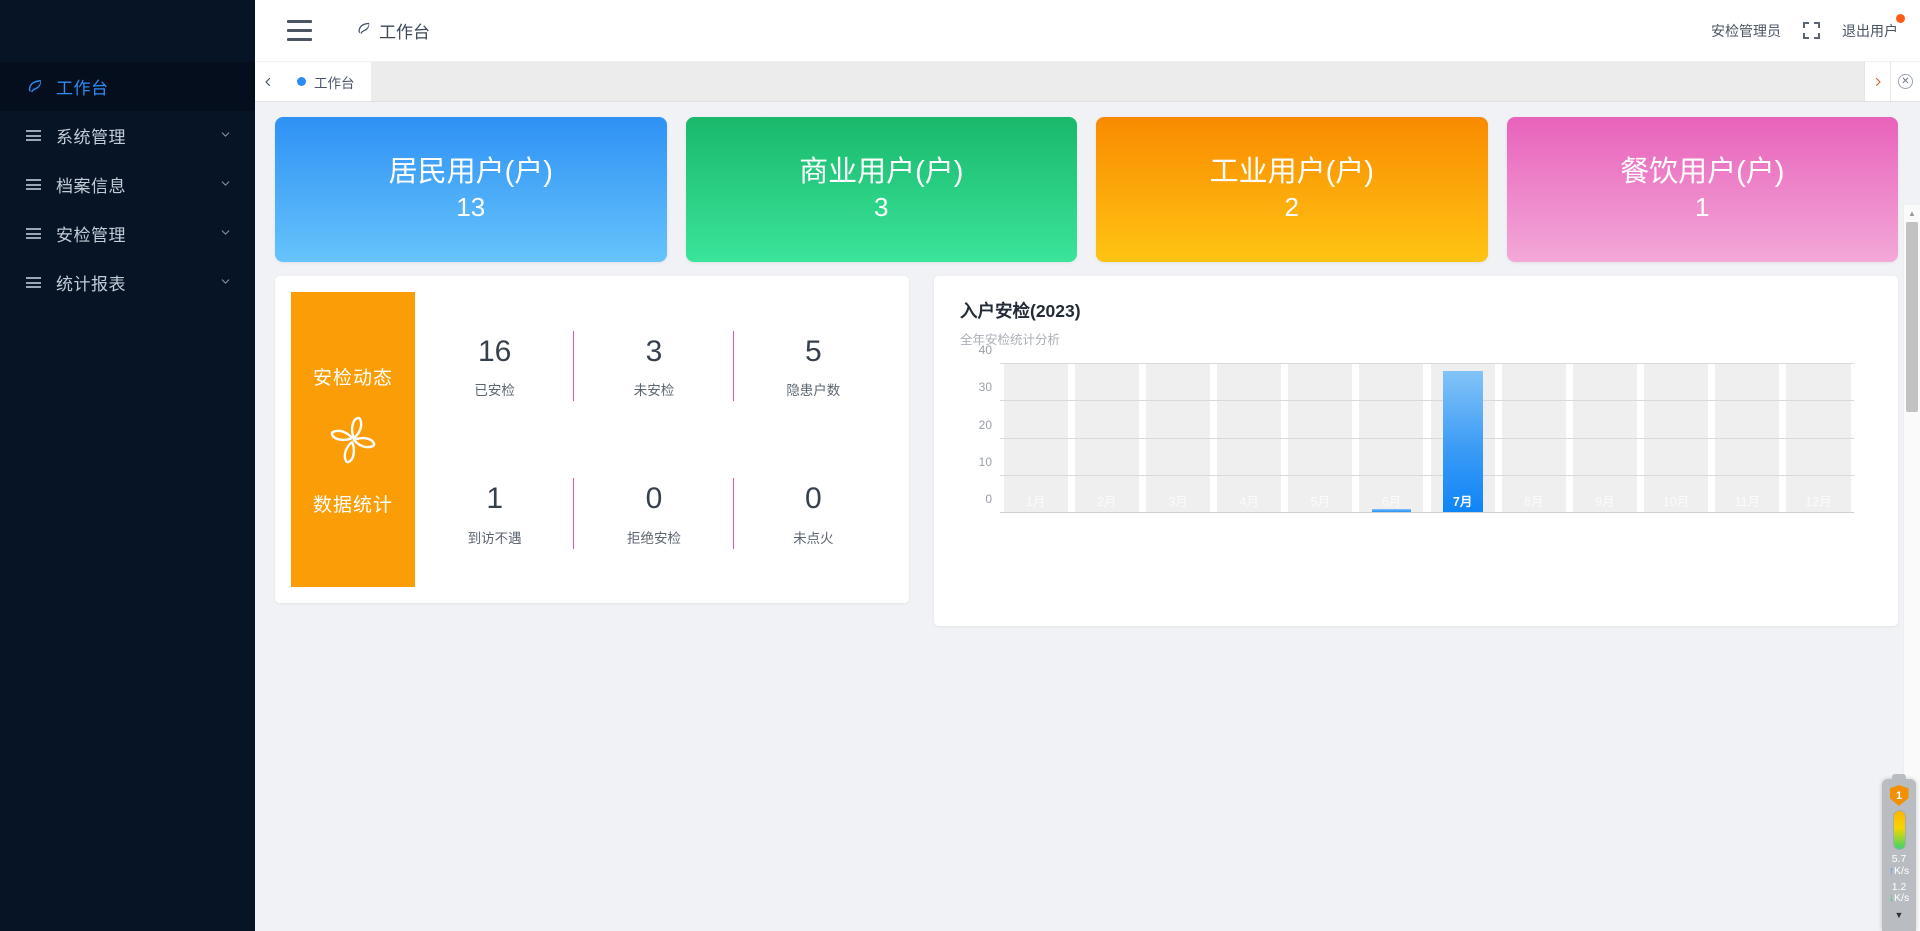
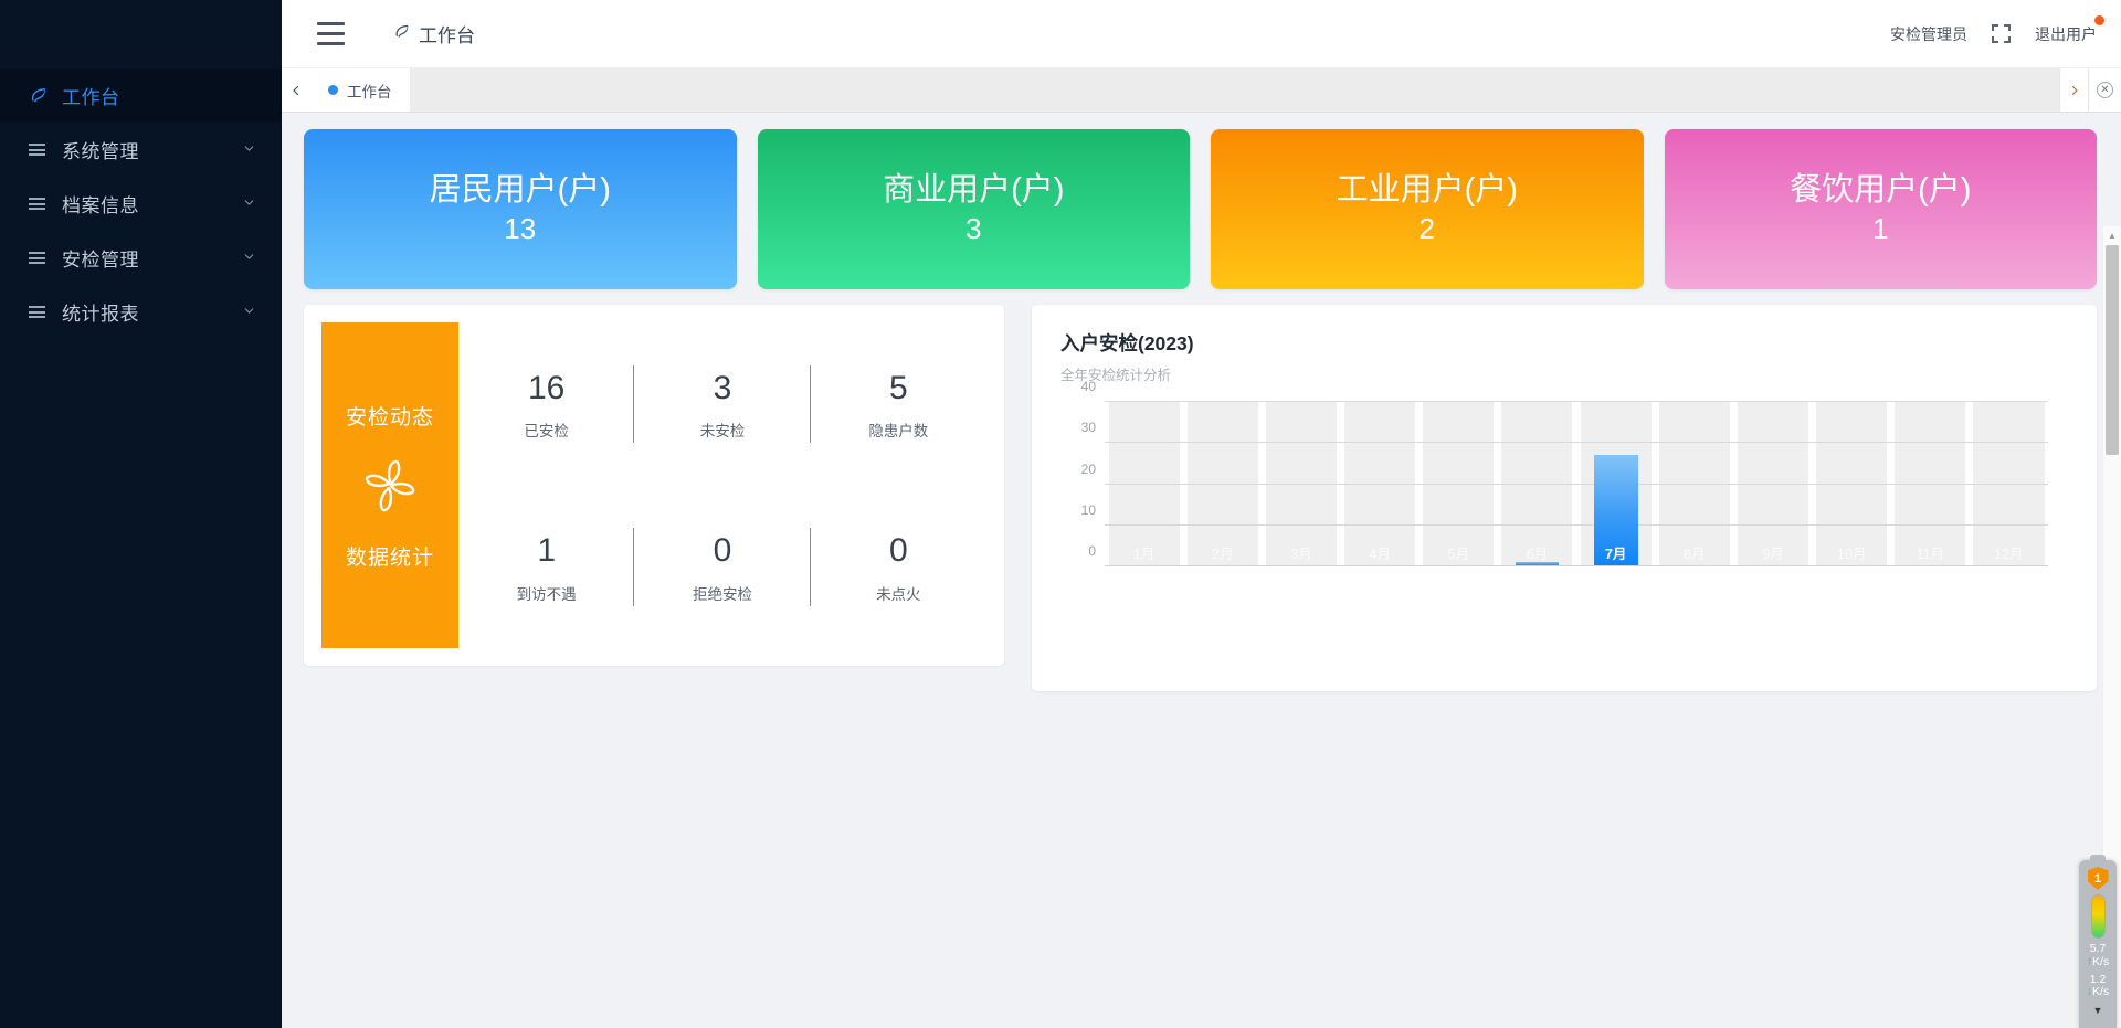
7月: 38 -> 27
